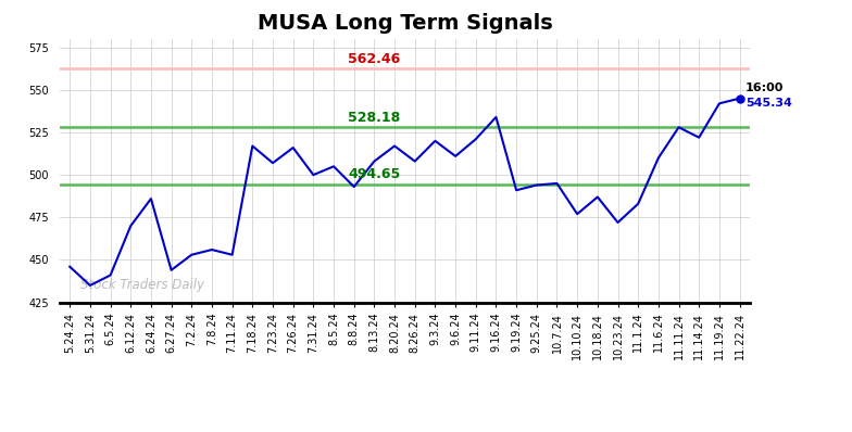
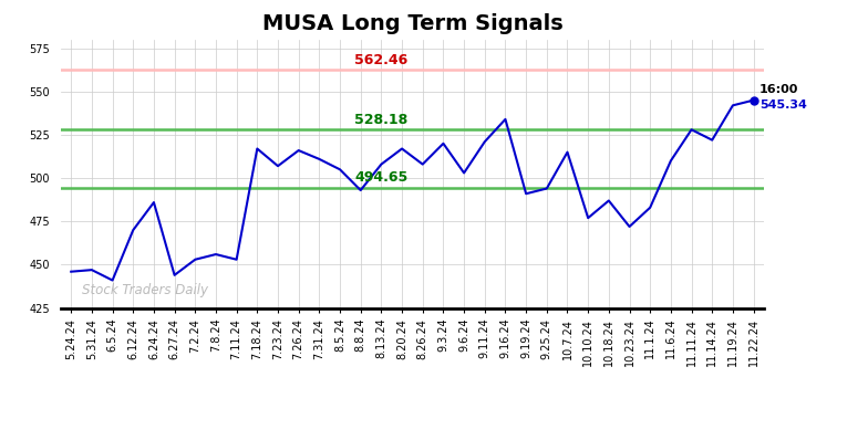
5.31.24: 435 -> 447
7.31.24: 500 -> 511
9.6.24: 511 -> 503
10.7.24: 495 -> 515
